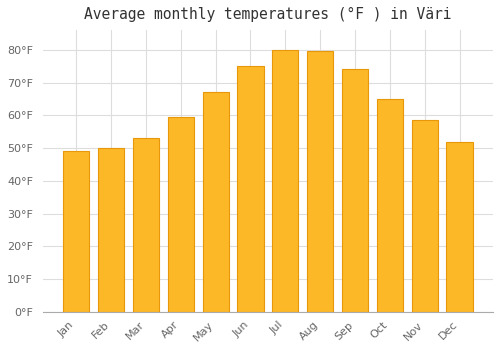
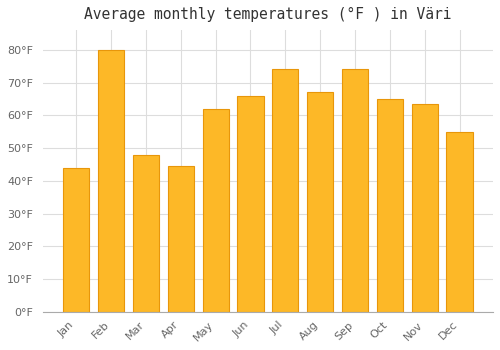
Jan: 49.0°F -> 44.0°F
Feb: 50.0°F -> 80.0°F
Mar: 53.0°F -> 48.0°F
Apr: 59.5°F -> 44.5°F
May: 67.0°F -> 62.0°F
Jun: 75.0°F -> 66.0°F
Jul: 80.0°F -> 74.0°F
Aug: 79.5°F -> 67.0°F
Nov: 58.5°F -> 63.5°F
Dec: 52.0°F -> 55.0°F
